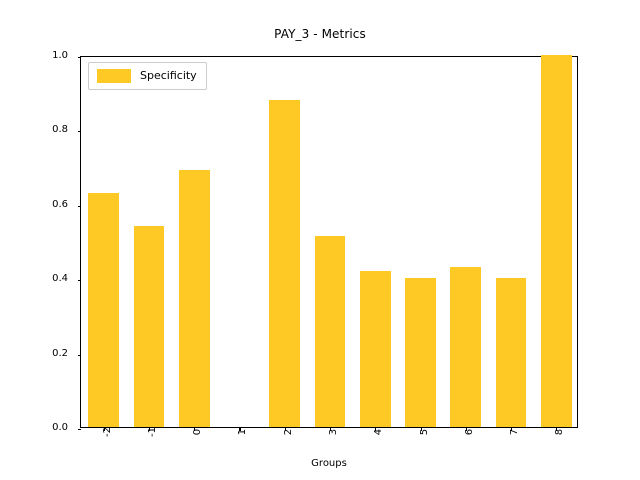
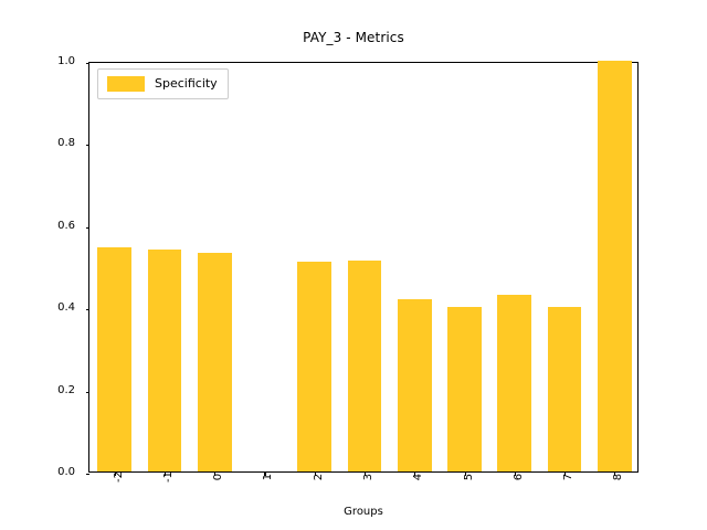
-2: 0.63 -> 0.55
0: 0.69 -> 0.53
2: 0.88 -> 0.51
